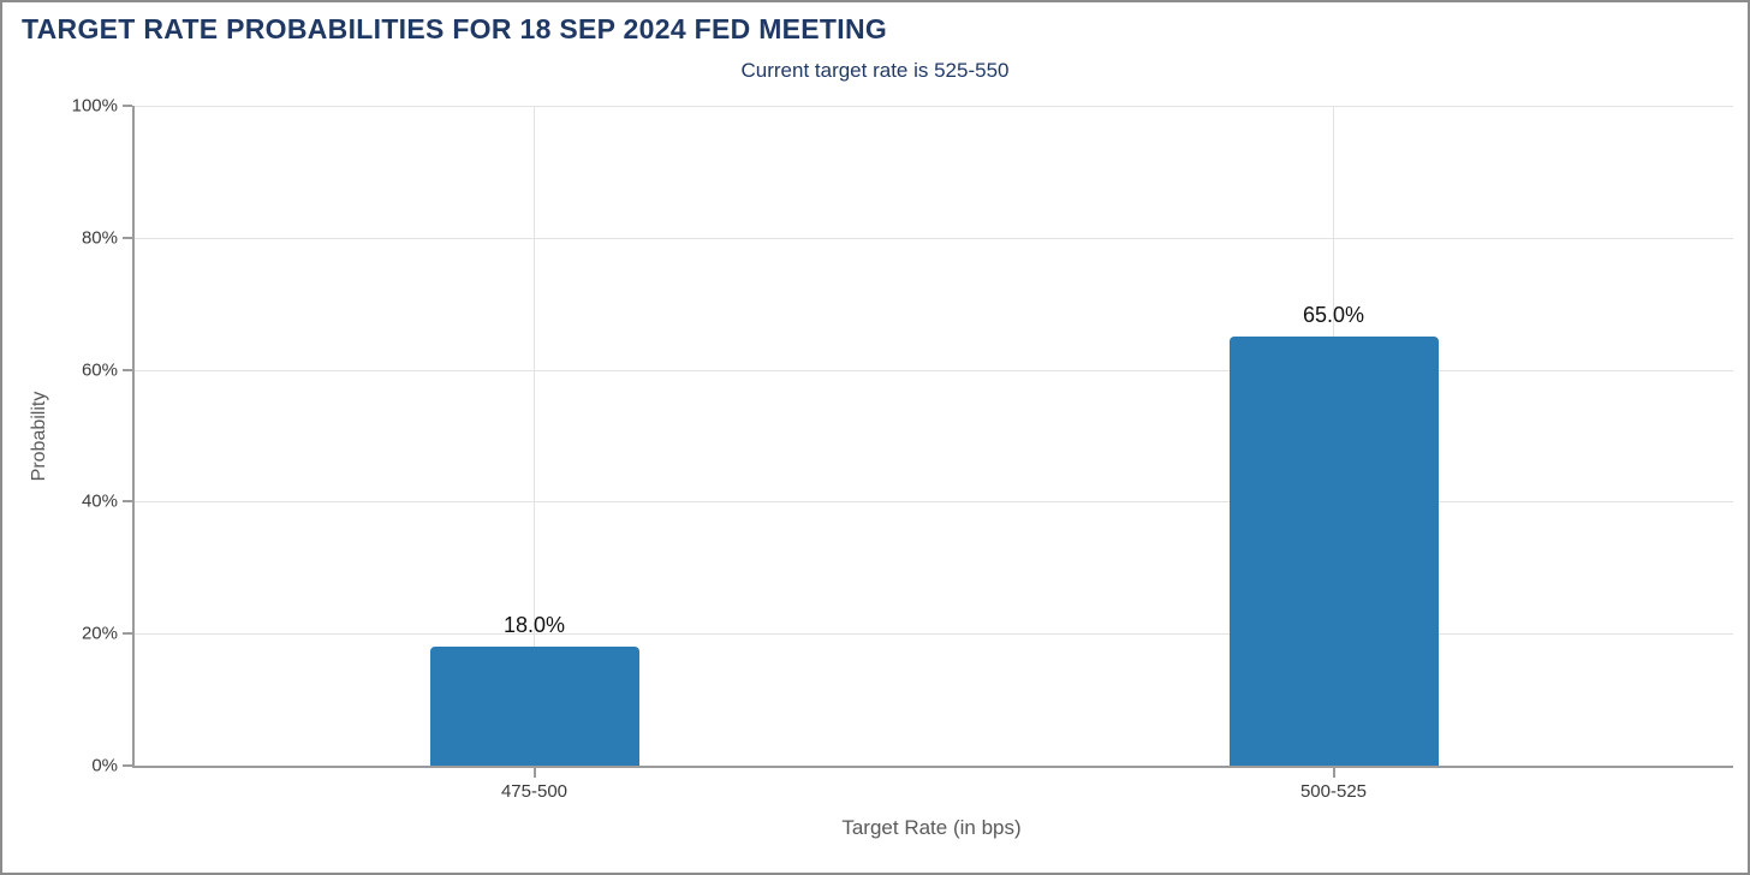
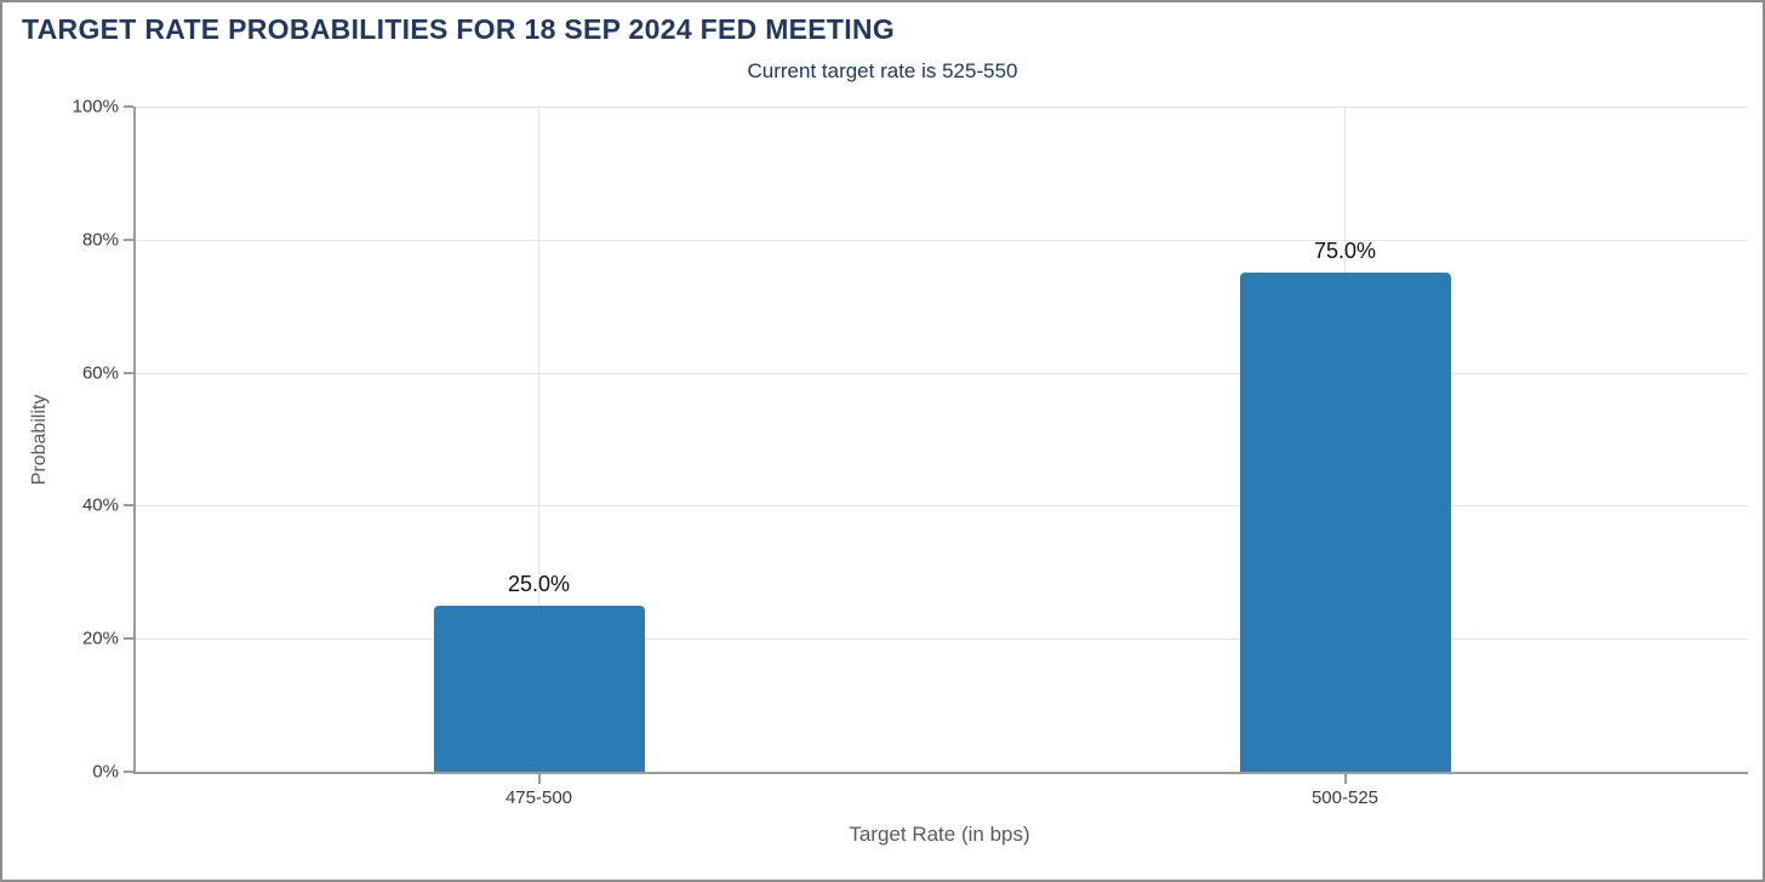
475-500: 18.0% -> 25.0%
500-525: 65.0% -> 75.0%
